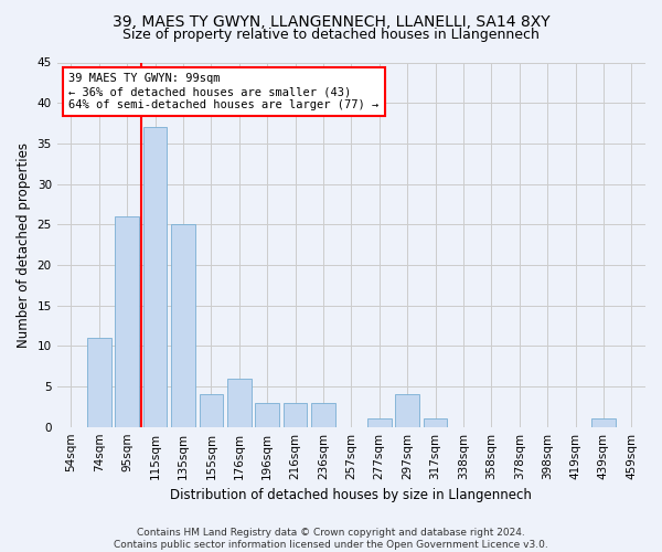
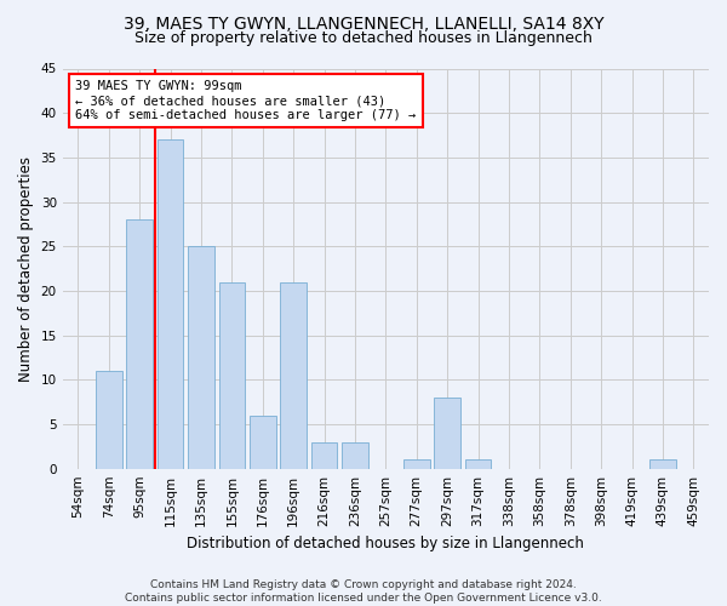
95sqm: 26 -> 28
155sqm: 4 -> 21
196sqm: 3 -> 21
297sqm: 4 -> 8
